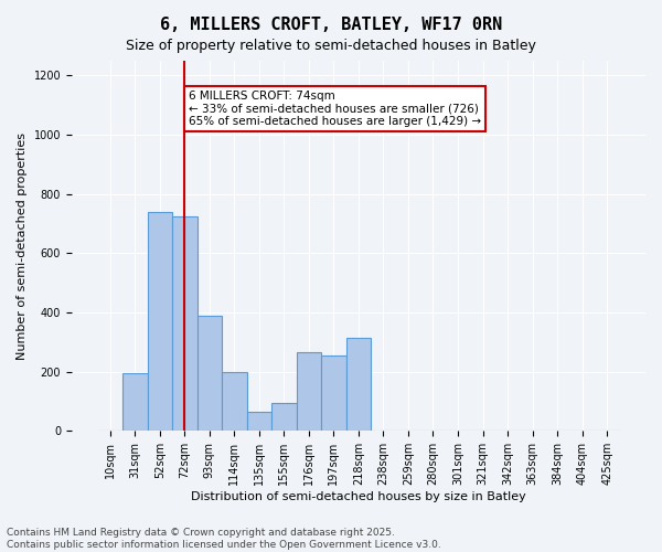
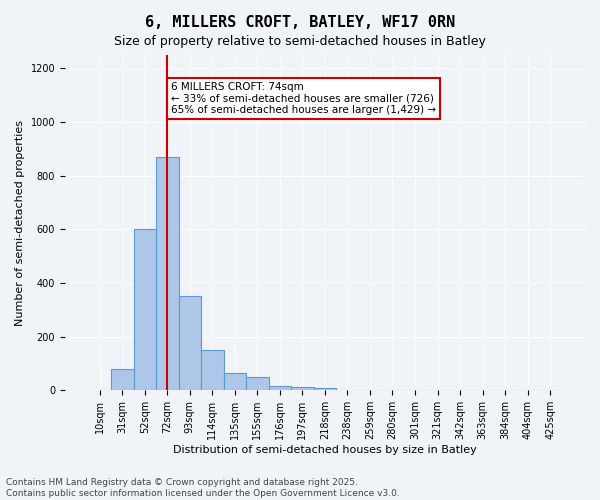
31sqm: 195 -> 80
52sqm: 740 -> 600
72sqm: 725 -> 870
93sqm: 390 -> 350
114sqm: 200 -> 150
155sqm: 95 -> 50
176sqm: 265 -> 18
197sqm: 255 -> 13
218sqm: 315 -> 10
